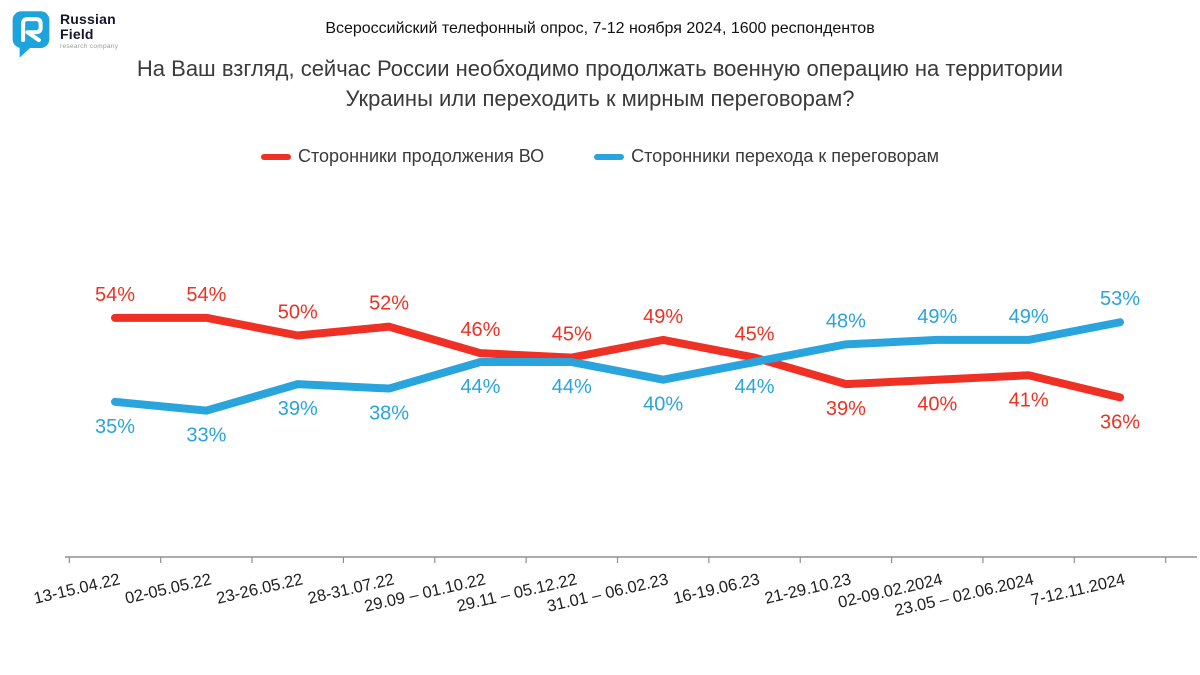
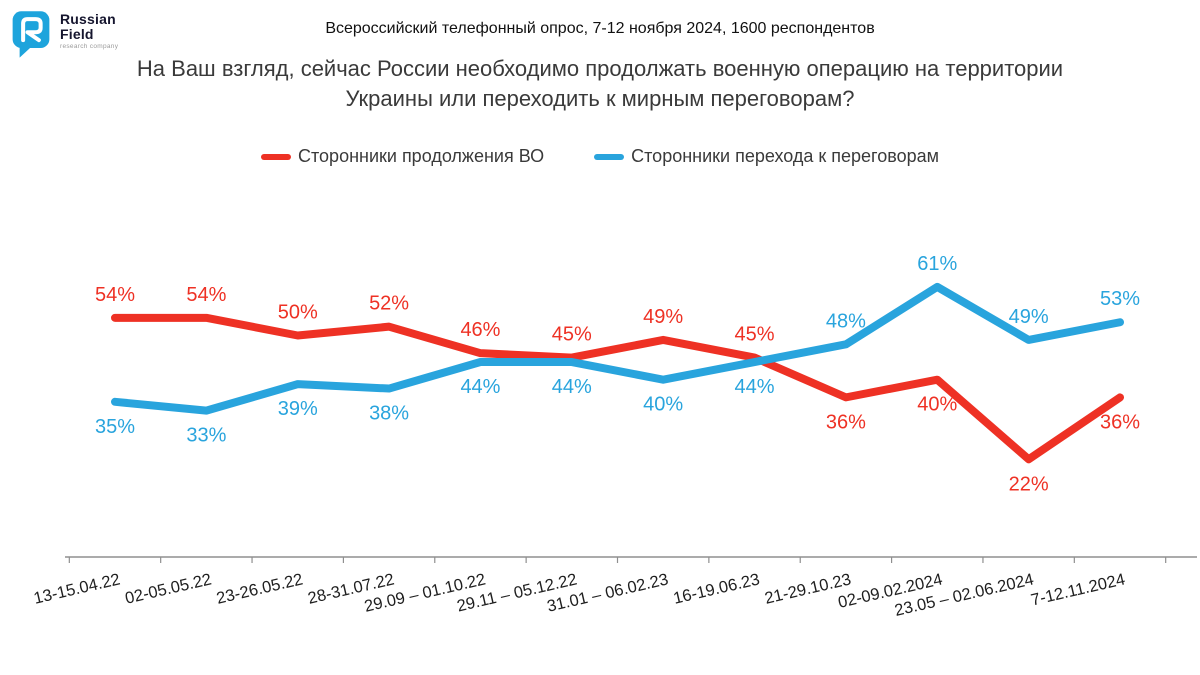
Сторонники продолжения ВО/21-29.10.23: 39% -> 36%
Сторонники перехода к переговорам/02-09.02.2024: 49% -> 61%
Сторонники продолжения ВО/23.05 – 02.06.2024: 41% -> 22%
